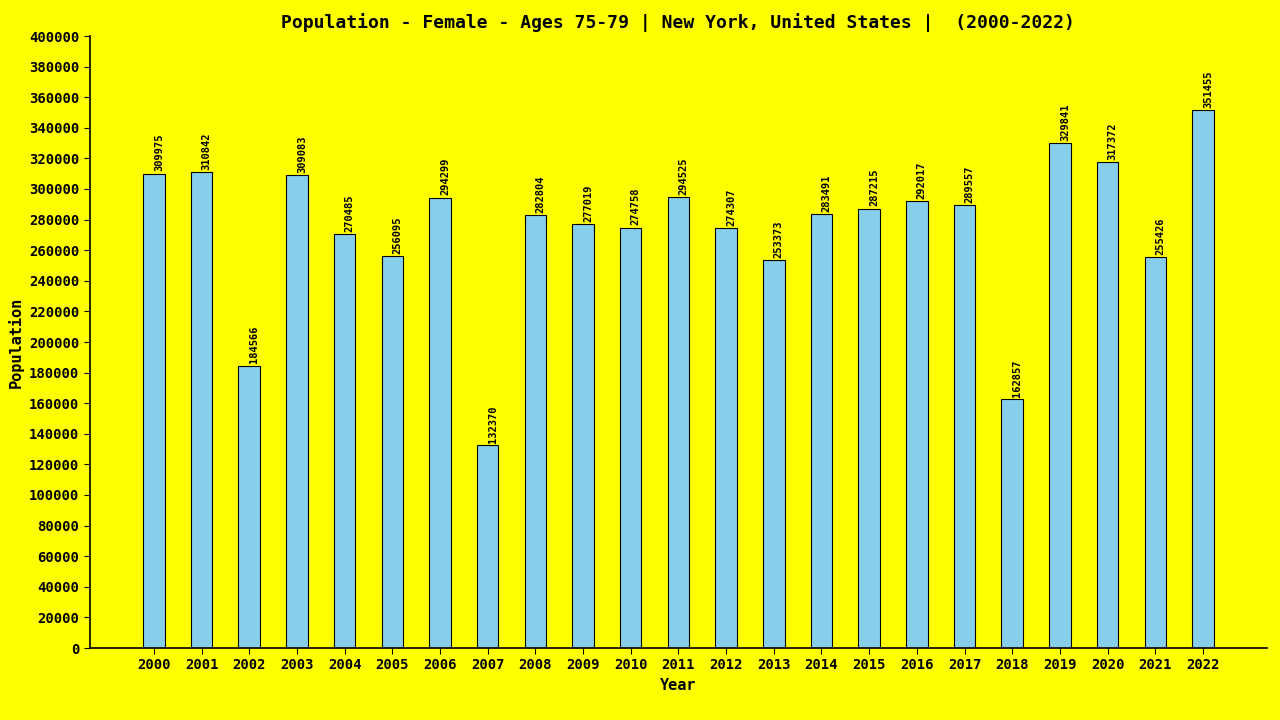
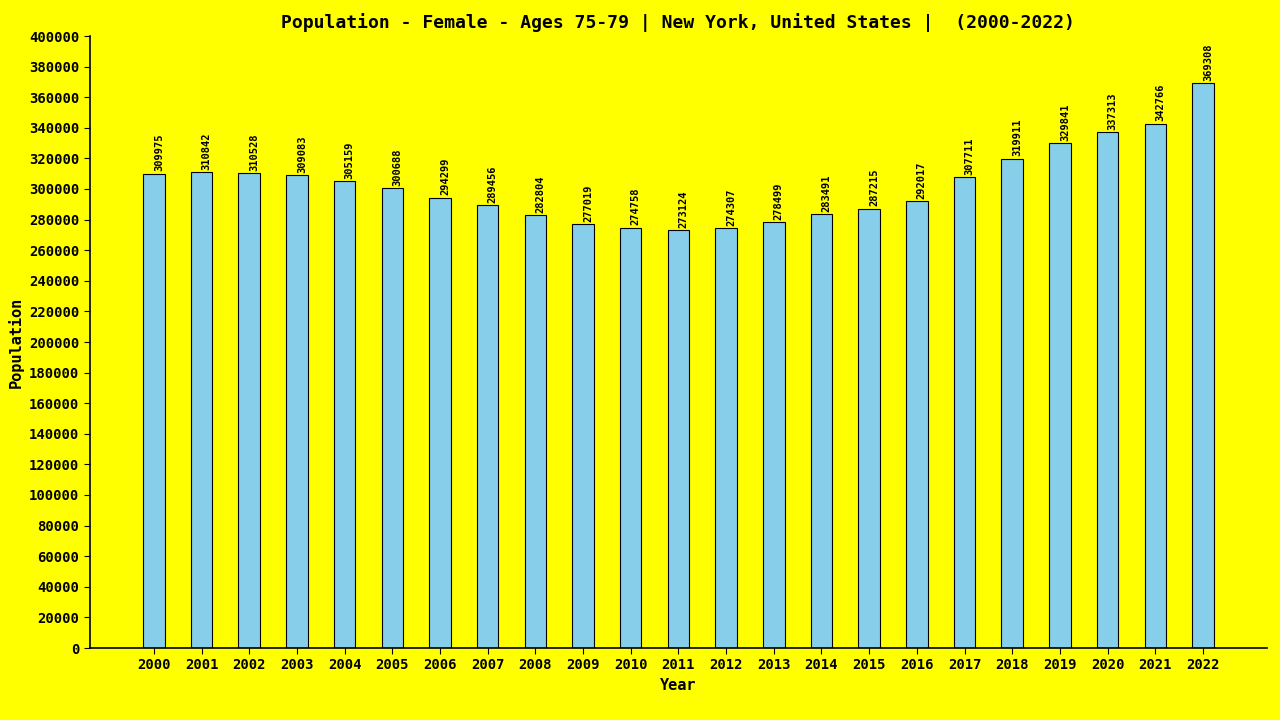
2002: 184566 -> 310528
2004: 270485 -> 305159
2005: 256095 -> 300688
2007: 132370 -> 289456
2011: 294525 -> 273124
2013: 253373 -> 278499
2017: 289557 -> 307711
2018: 162857 -> 319911
2020: 317372 -> 337313
2021: 255426 -> 342766
2022: 351455 -> 369308
